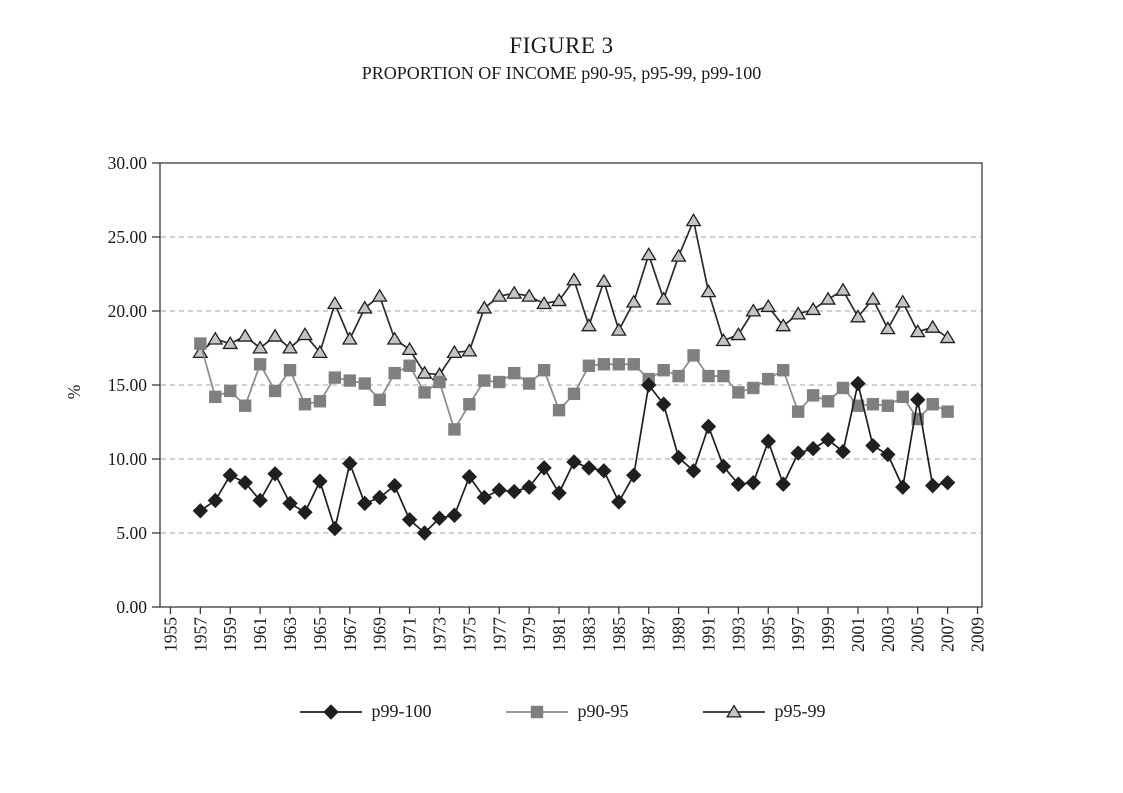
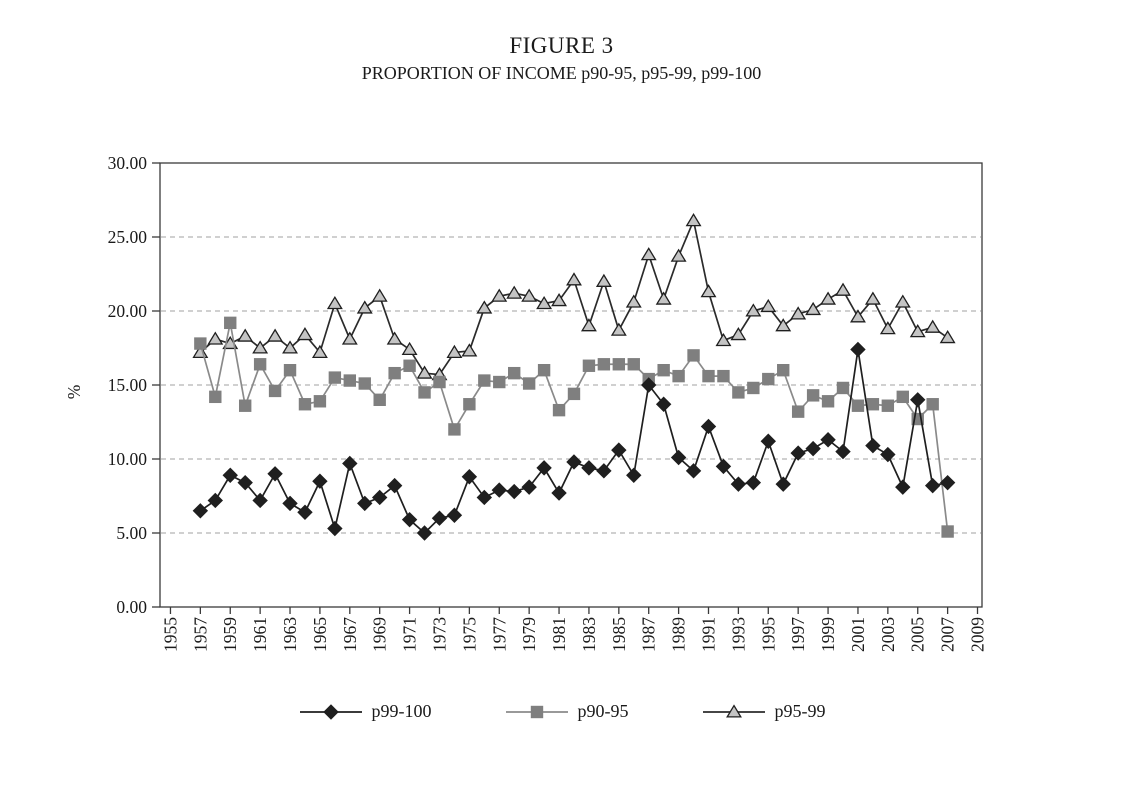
p90-95/1959: 14.6 -> 19.2
p99-100/1985: 7.1 -> 10.6
p99-100/2001: 15.1 -> 17.4
p90-95/2007: 13.2 -> 5.1
